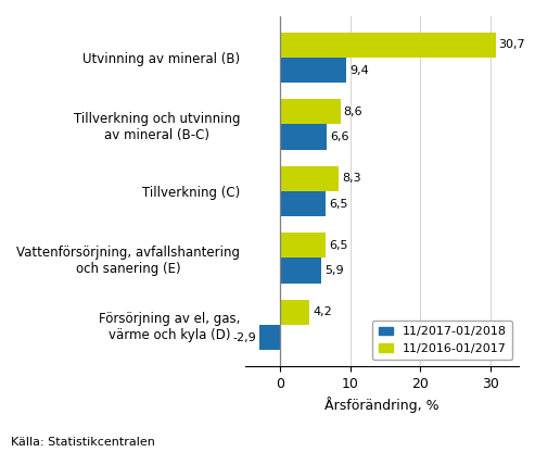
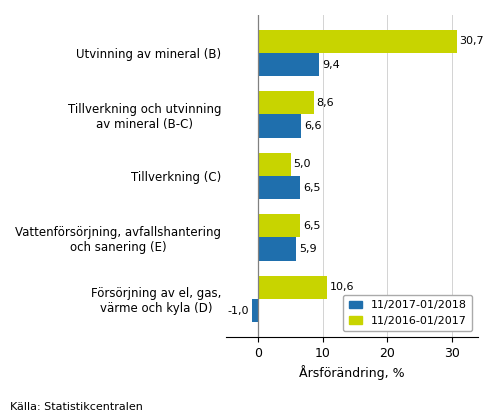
11/2016-01/2017/Tillverkning (C): 8,3 -> 5,0
11/2016-01/2017/Försörjning av el, gas, värme och kyla (D): 4,2 -> 10,6
11/2017-01/2018/Försörjning av el, gas, värme och kyla (D): -2.9 -> -1.0
